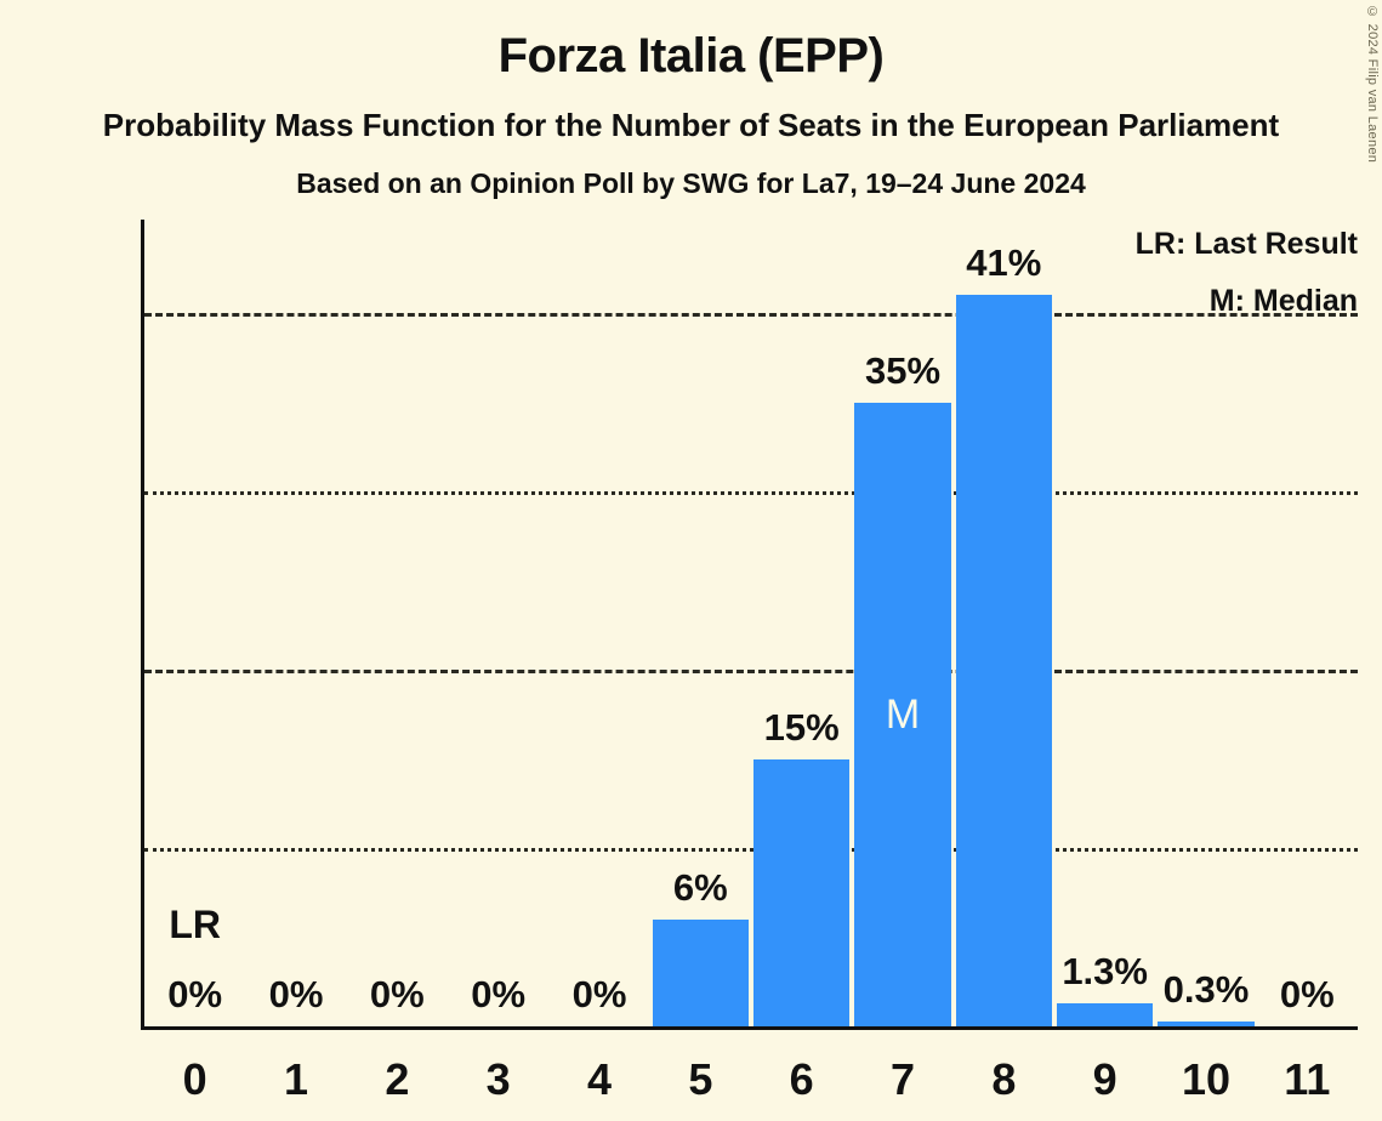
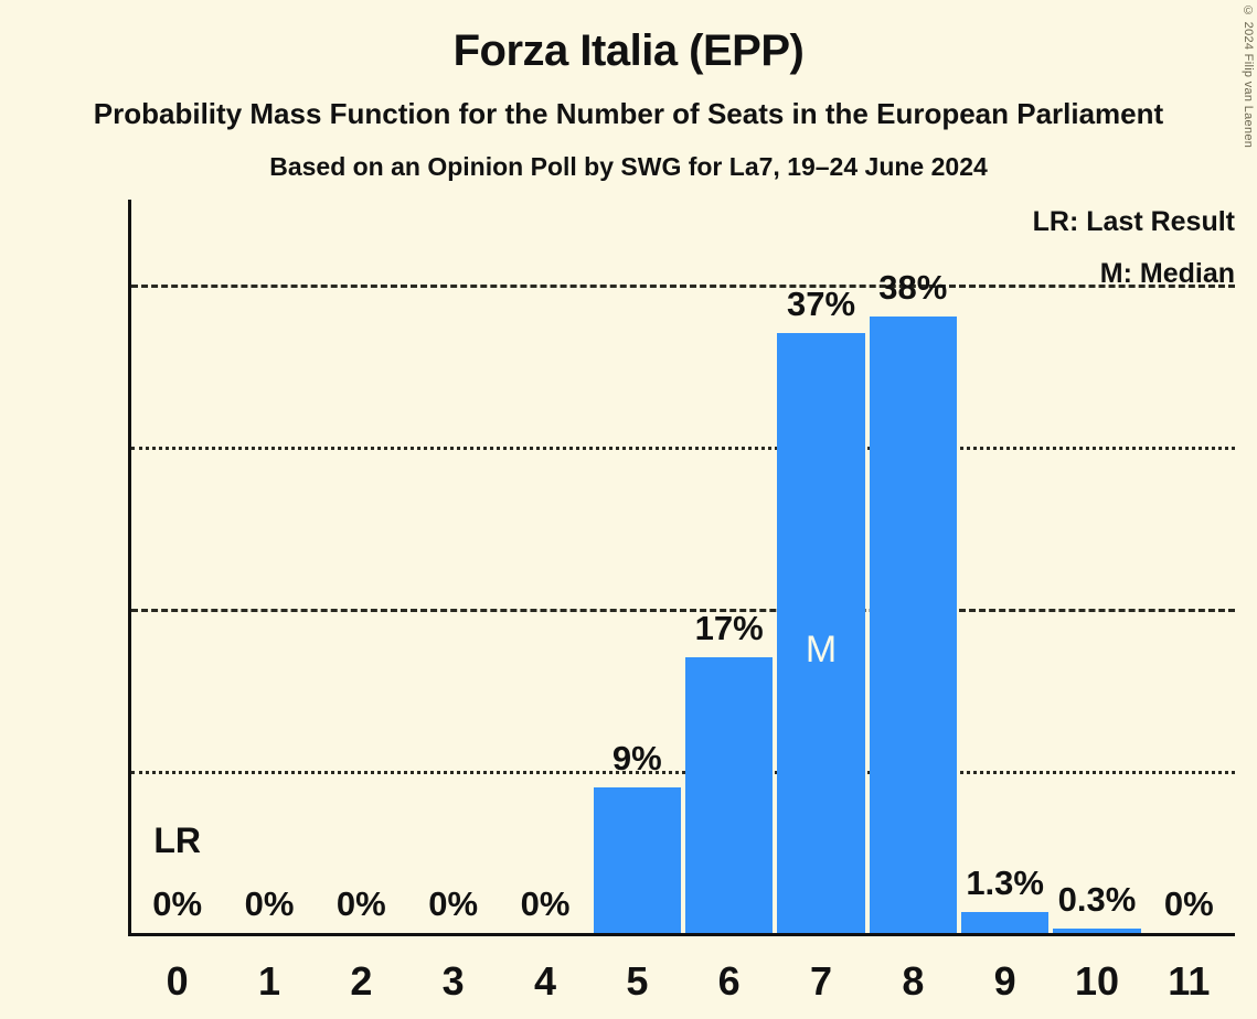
5: 6% -> 9%
6: 15% -> 17%
7: 35% -> 37%
8: 41% -> 38%
